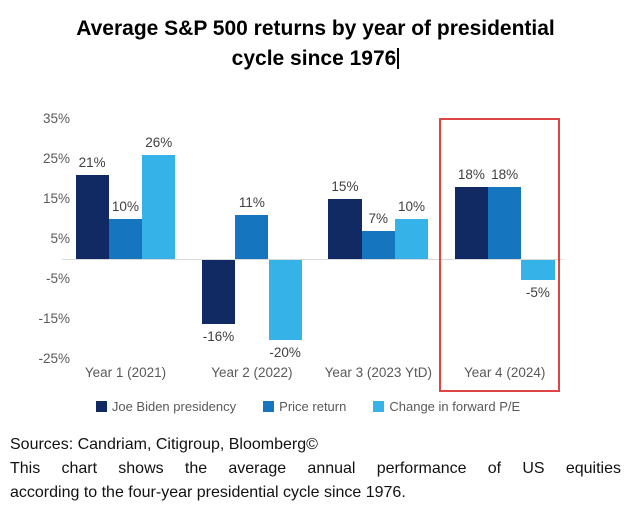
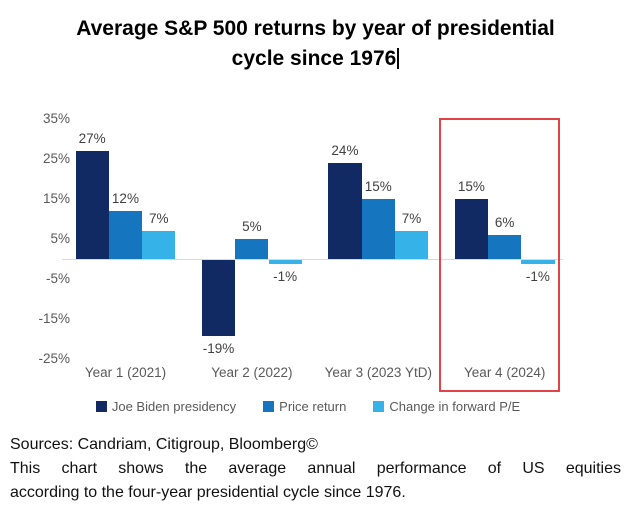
Joe Biden presidency/Year 1 (2021): 21% -> 27%
Price return/Year 1 (2021): 10% -> 12%
Change in forward P/E/Year 1 (2021): 26% -> 7%
Joe Biden presidency/Year 2 (2022): -16% -> -19%
Price return/Year 2 (2022): 11% -> 5%
Change in forward P/E/Year 2 (2022): -20% -> -1%
Joe Biden presidency/Year 3 (2023 YtD): 15% -> 24%
Price return/Year 3 (2023 YtD): 7% -> 15%
Change in forward P/E/Year 3 (2023 YtD): 10% -> 7%
Joe Biden presidency/Year 4 (2024): 18% -> 15%
Price return/Year 4 (2024): 18% -> 6%
Change in forward P/E/Year 4 (2024): -5% -> -1%
